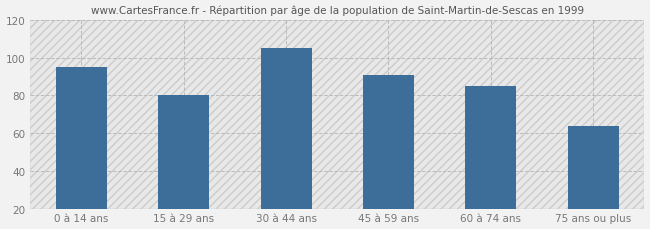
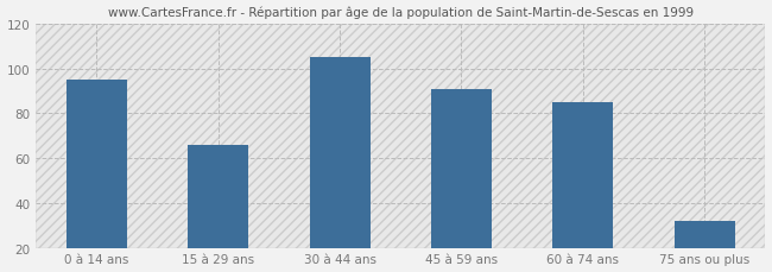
15 à 29 ans: 80 -> 66
75 ans ou plus: 64 -> 32
